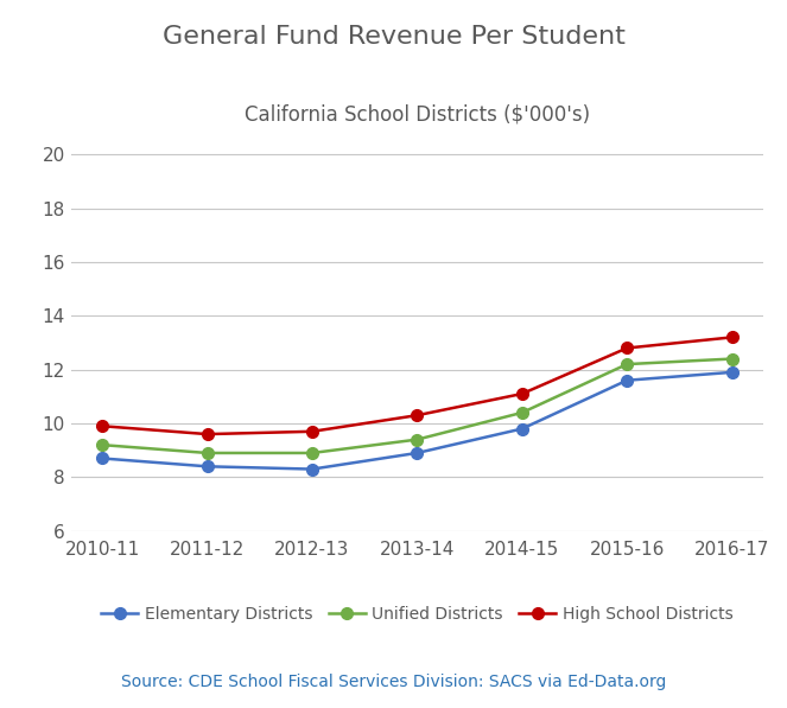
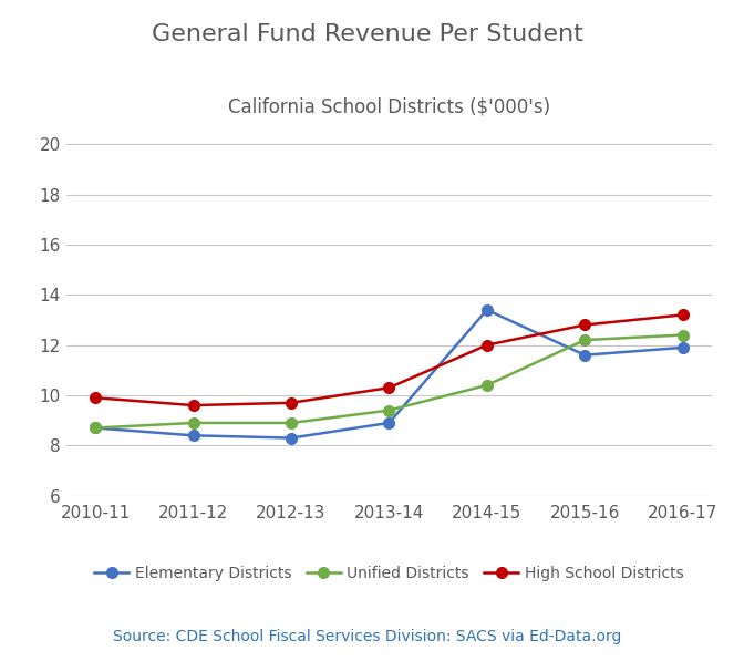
Unified Districts/2010-11: 9.2 -> 8.7
Elementary Districts/2014-15: 9.8 -> 13.4
High School Districts/2014-15: 11.1 -> 12.0
